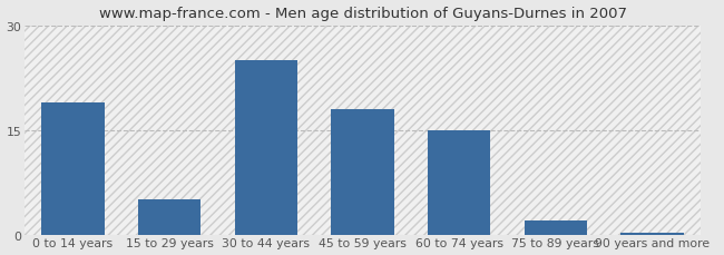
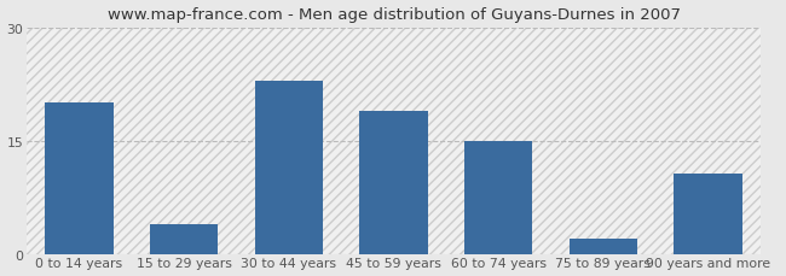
0 to 14 years: 19.0 -> 20.0
15 to 29 years: 5.0 -> 4.0
30 to 44 years: 25.0 -> 23.0
45 to 59 years: 18.0 -> 19.0
90 years and more: 0.2 -> 10.6
